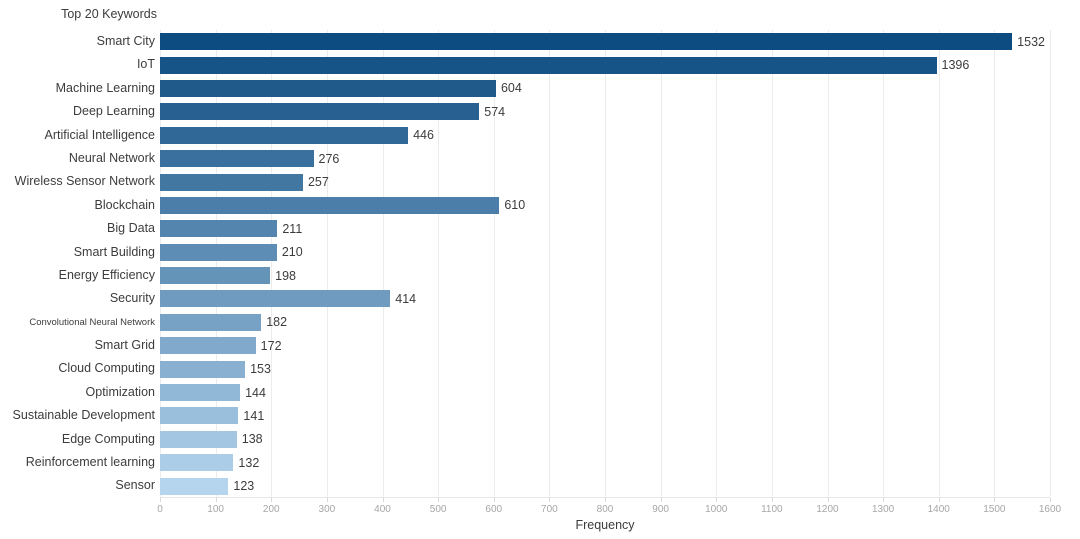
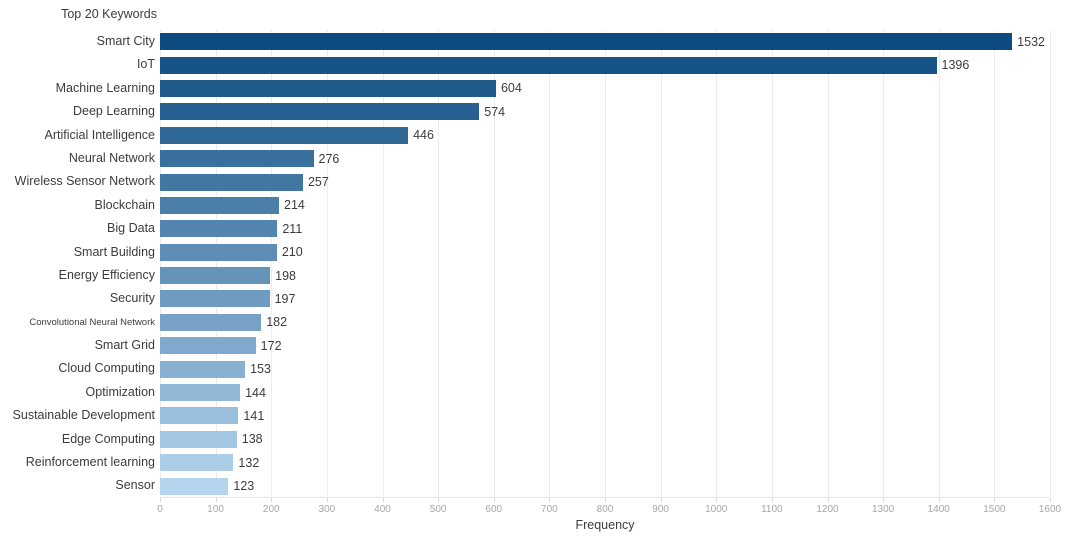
Blockchain: 610 -> 214
Security: 414 -> 197
